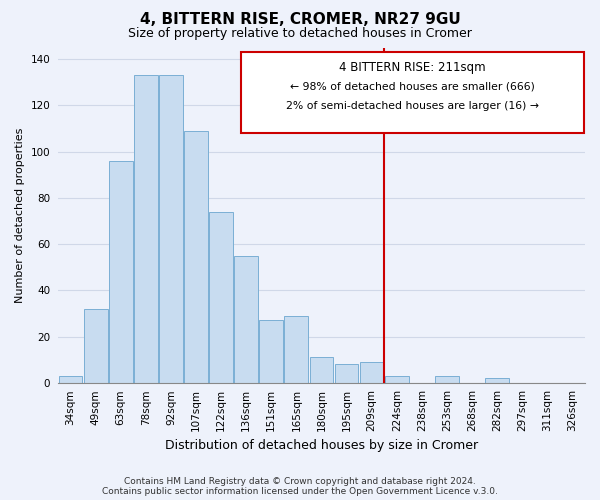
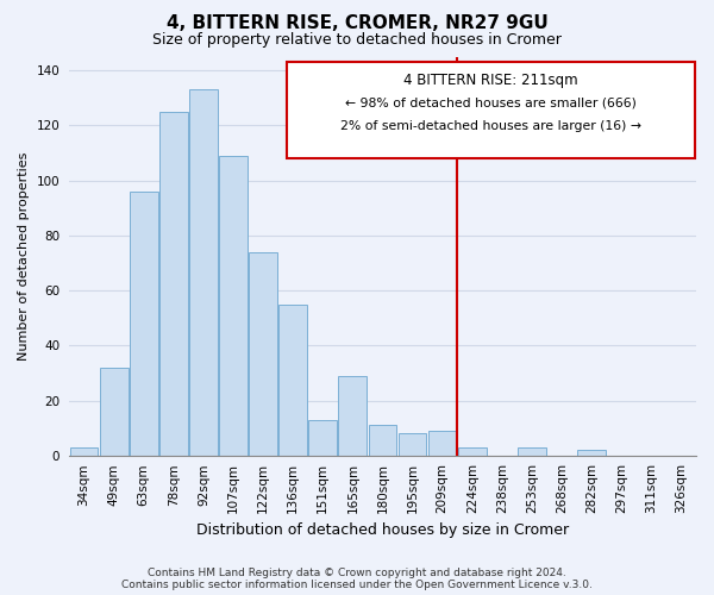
78sqm: 133 -> 125
151sqm: 27 -> 13
